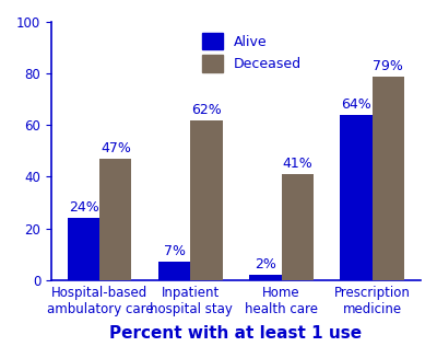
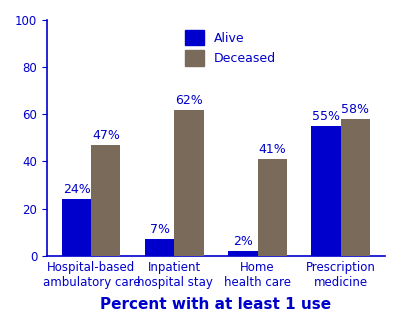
Alive/Prescription medicine: 64% -> 55%
Deceased/Prescription medicine: 79% -> 58%
